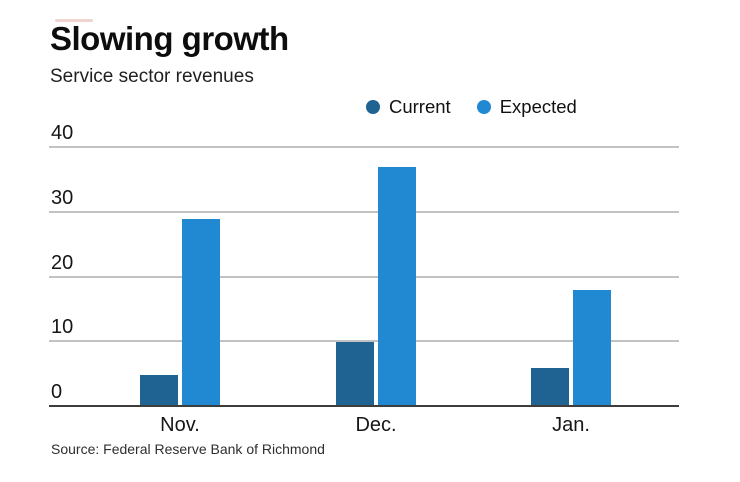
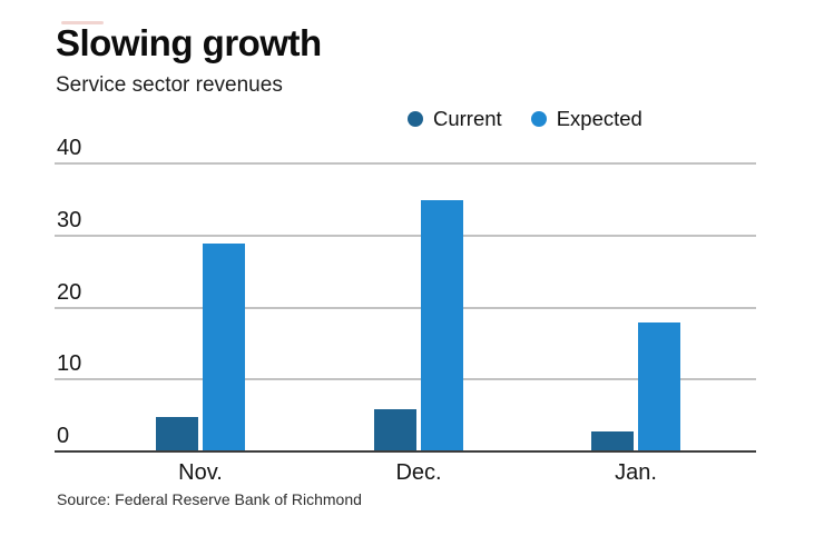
Current/Dec.: 10 -> 6
Expected/Dec.: 37 -> 35
Current/Jan.: 6 -> 3
